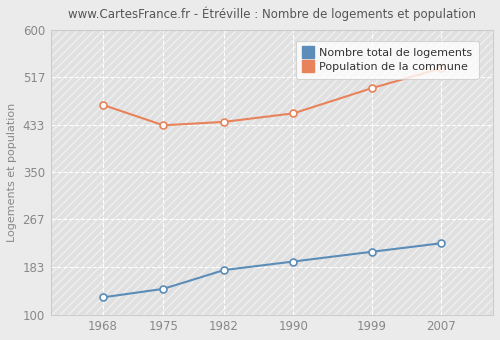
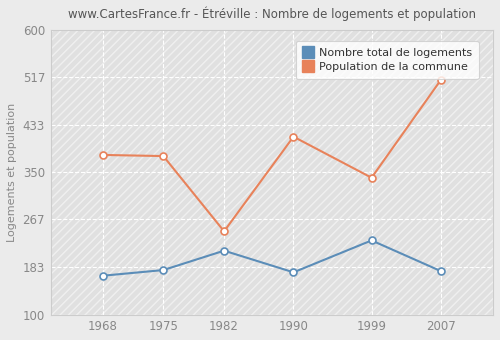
Nombre total de logements/1968: 130 -> 168
Population de la commune/1968: 468 -> 380
Nombre total de logements/1975: 145 -> 178
Population de la commune/1975: 432 -> 378
Nombre total de logements/1982: 178 -> 212
Population de la commune/1982: 438 -> 246
Nombre total de logements/1990: 193 -> 174
Population de la commune/1990: 453 -> 412
Nombre total de logements/1999: 210 -> 230
Population de la commune/1999: 497 -> 340
Nombre total de logements/2007: 225 -> 176
Population de la commune/2007: 532 -> 512
